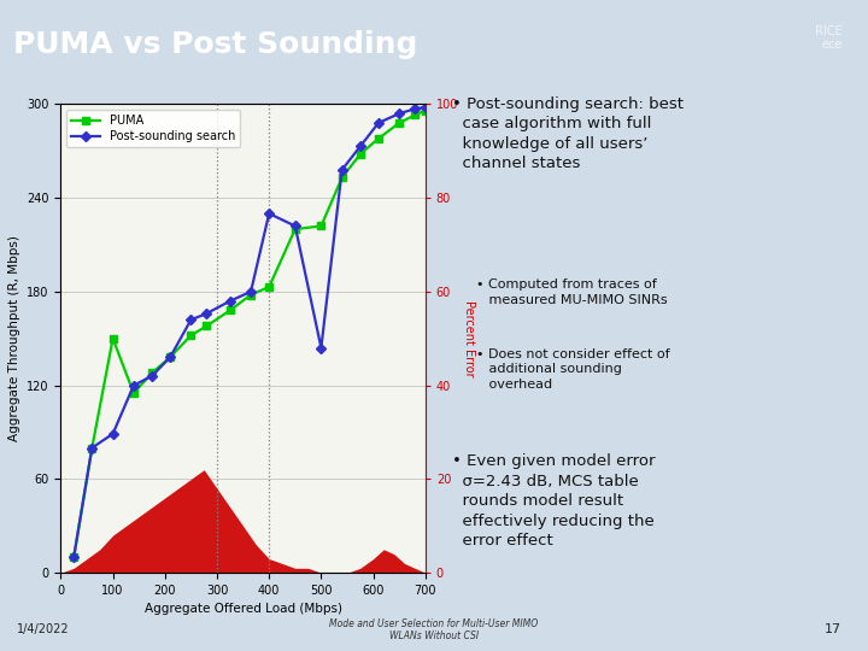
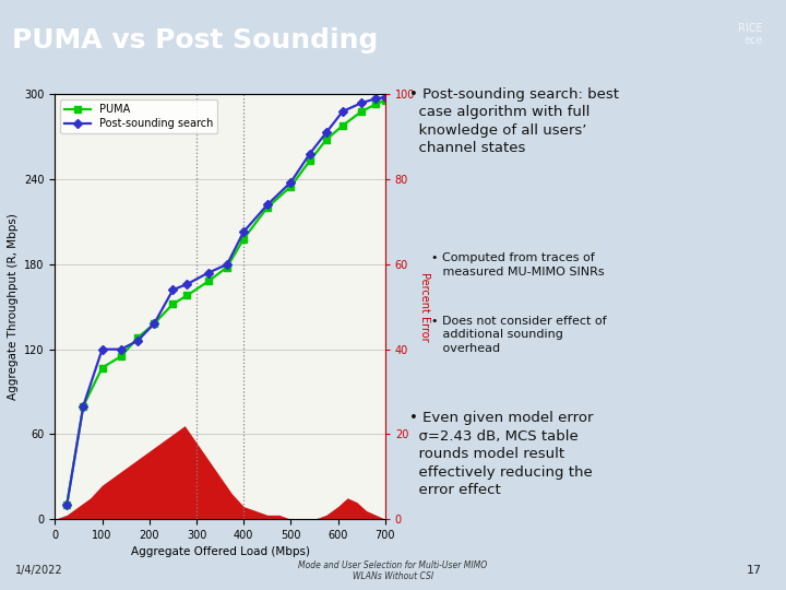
PUMA/100: 150 -> 107
Post-sounding search/100: 89 -> 120
PUMA/400: 183 -> 198
Post-sounding search/400: 230 -> 203
PUMA/500: 222 -> 235
Post-sounding search/500: 144 -> 238
